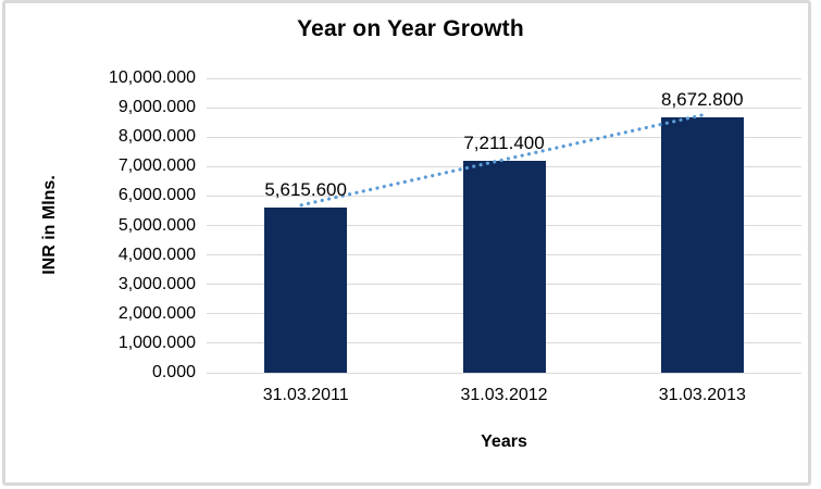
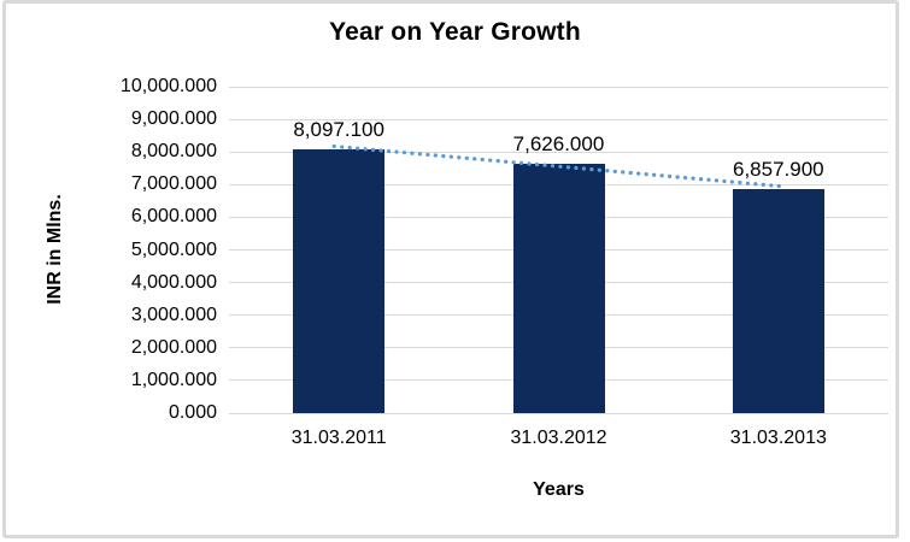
31.03.2011: 5,615.600 -> 8,097.100
31.03.2012: 7,211.400 -> 7,626.000
31.03.2013: 8,672.800 -> 6,857.900
